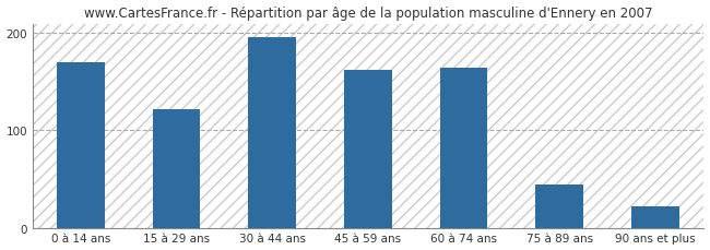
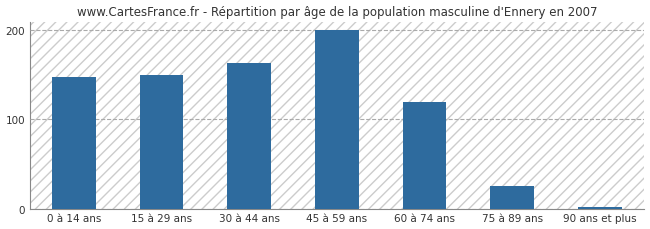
0 à 14 ans: 170 -> 148
15 à 29 ans: 122 -> 150
30 à 44 ans: 196 -> 163
45 à 59 ans: 162 -> 200
60 à 74 ans: 164 -> 120
75 à 89 ans: 44 -> 25
90 ans et plus: 22 -> 2
